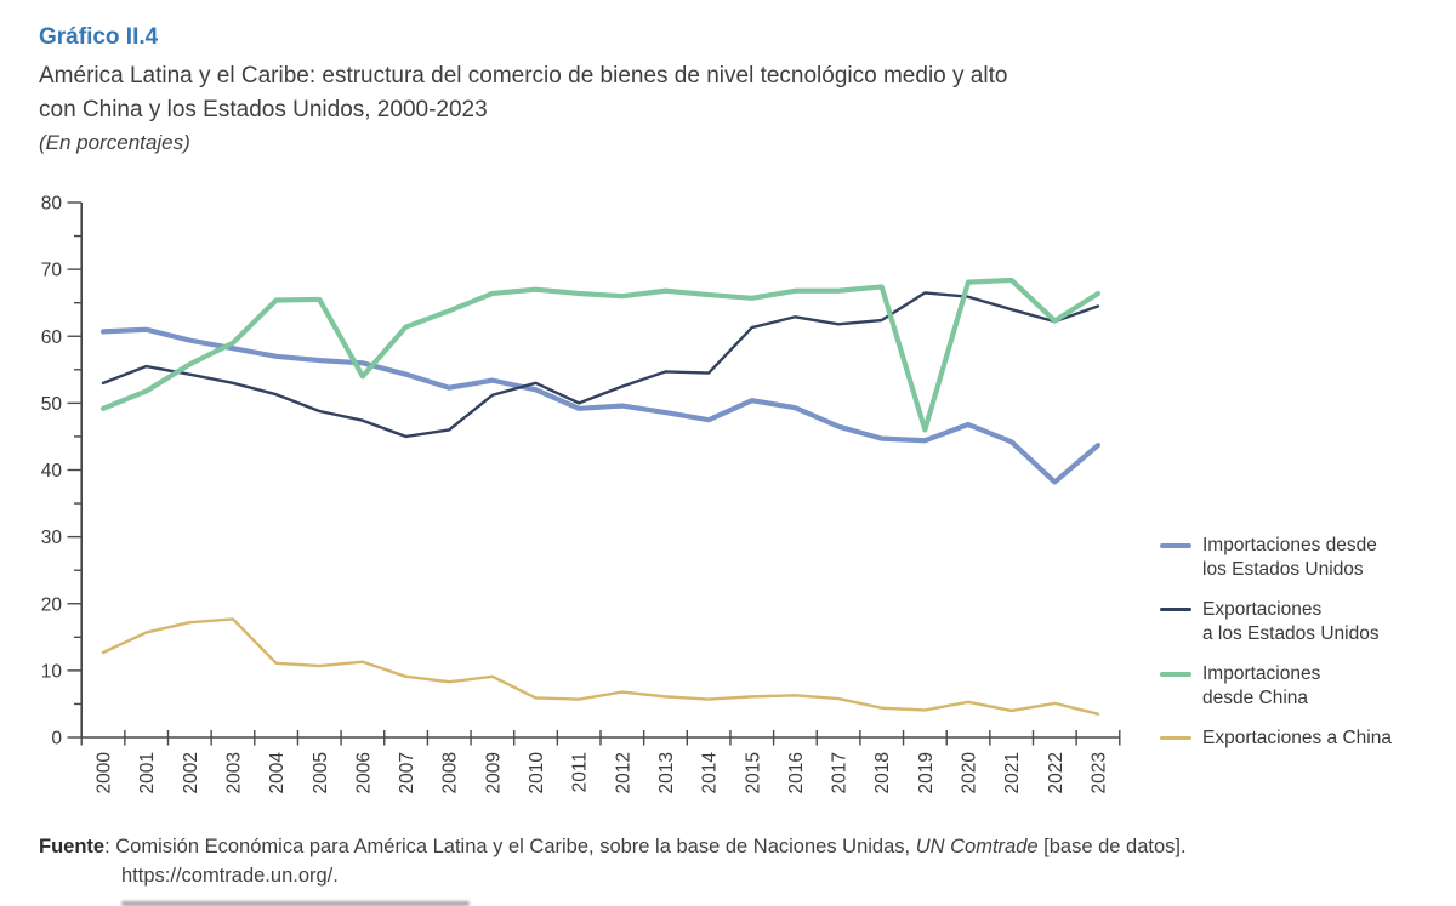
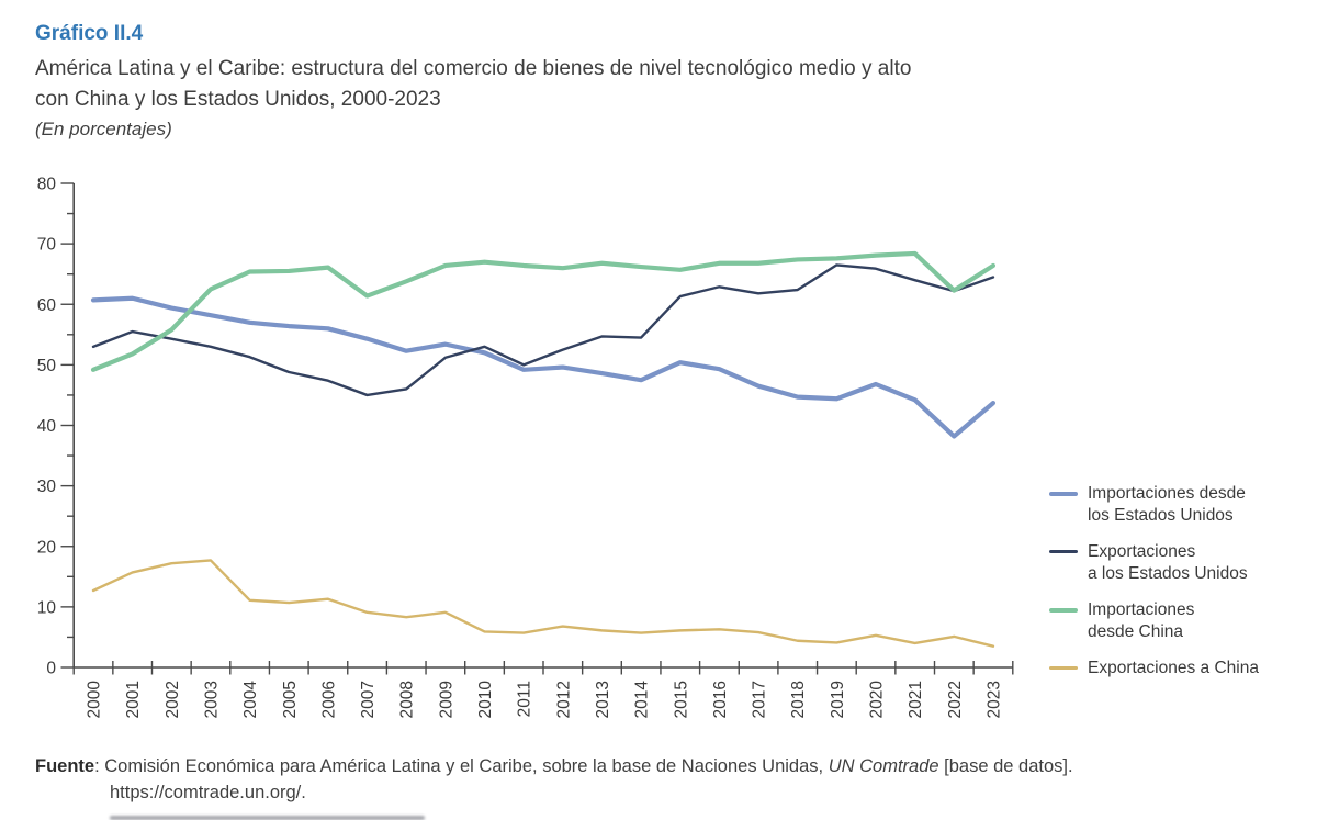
Importaciones desde China/2003: 59 -> 62
Importaciones desde China/2006: 54 -> 66
Importaciones desde China/2019: 46 -> 68
